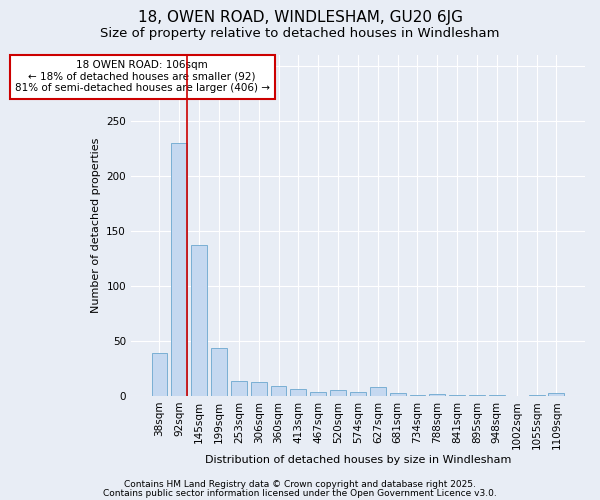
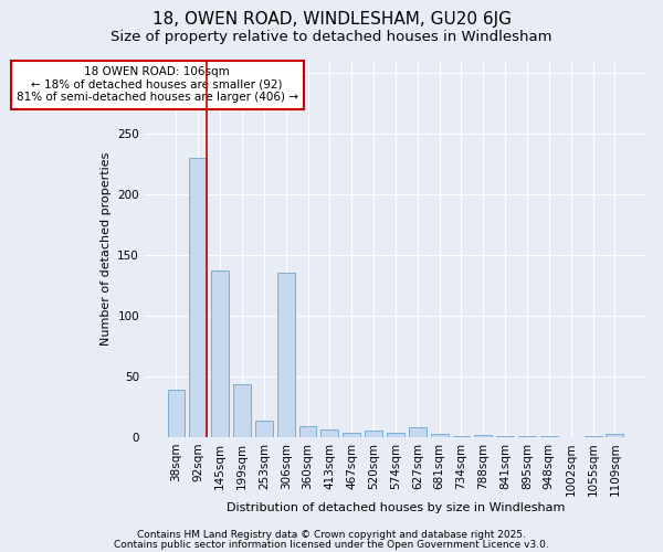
306sqm: 13 -> 135
